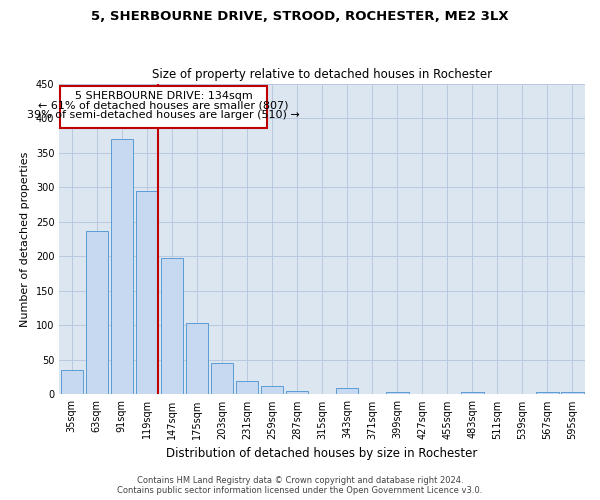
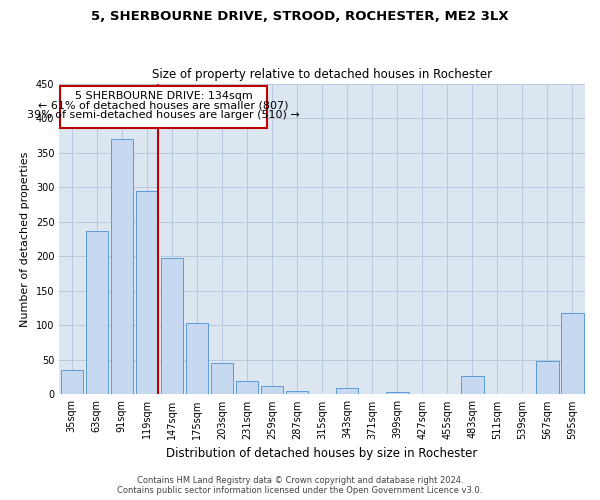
483sqm: 4 -> 26
567sqm: 4 -> 48
595sqm: 4 -> 118
